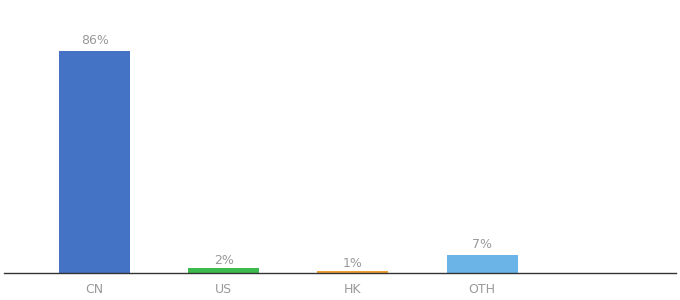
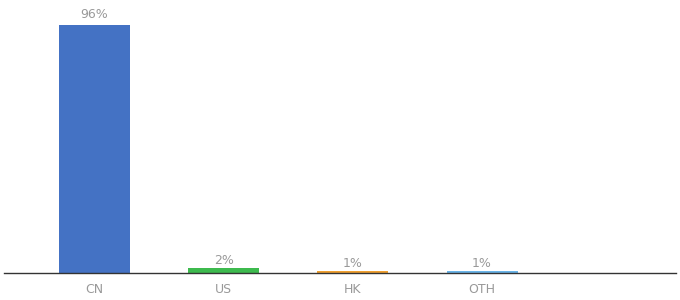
CN: 86% -> 96%
OTH: 7% -> 1%
